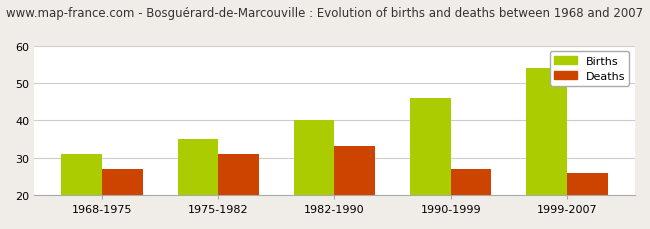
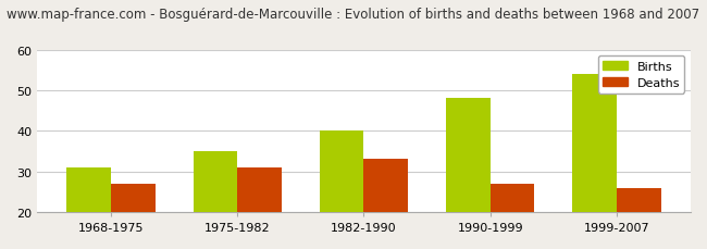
Births/1990-1999: 46 -> 48
